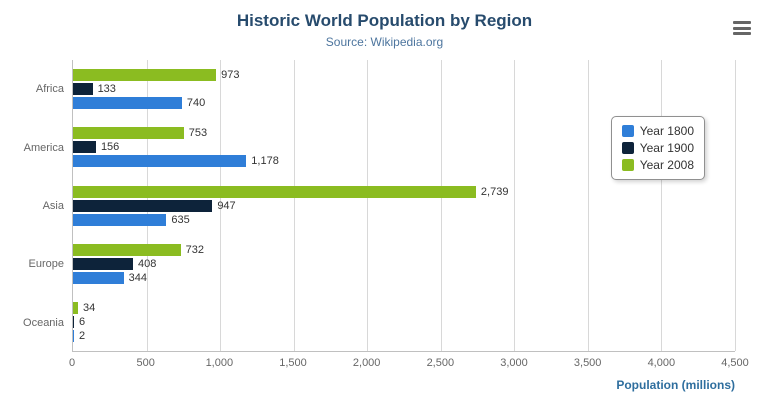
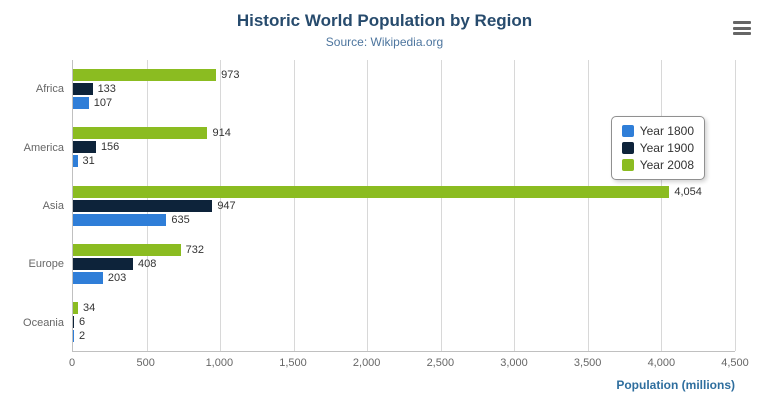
Year 1800/Africa: 740 -> 107
Year 1800/America: 1,178 -> 31
Year 2008/America: 753 -> 914
Year 2008/Asia: 2,739 -> 4,054
Year 1800/Europe: 344 -> 203
